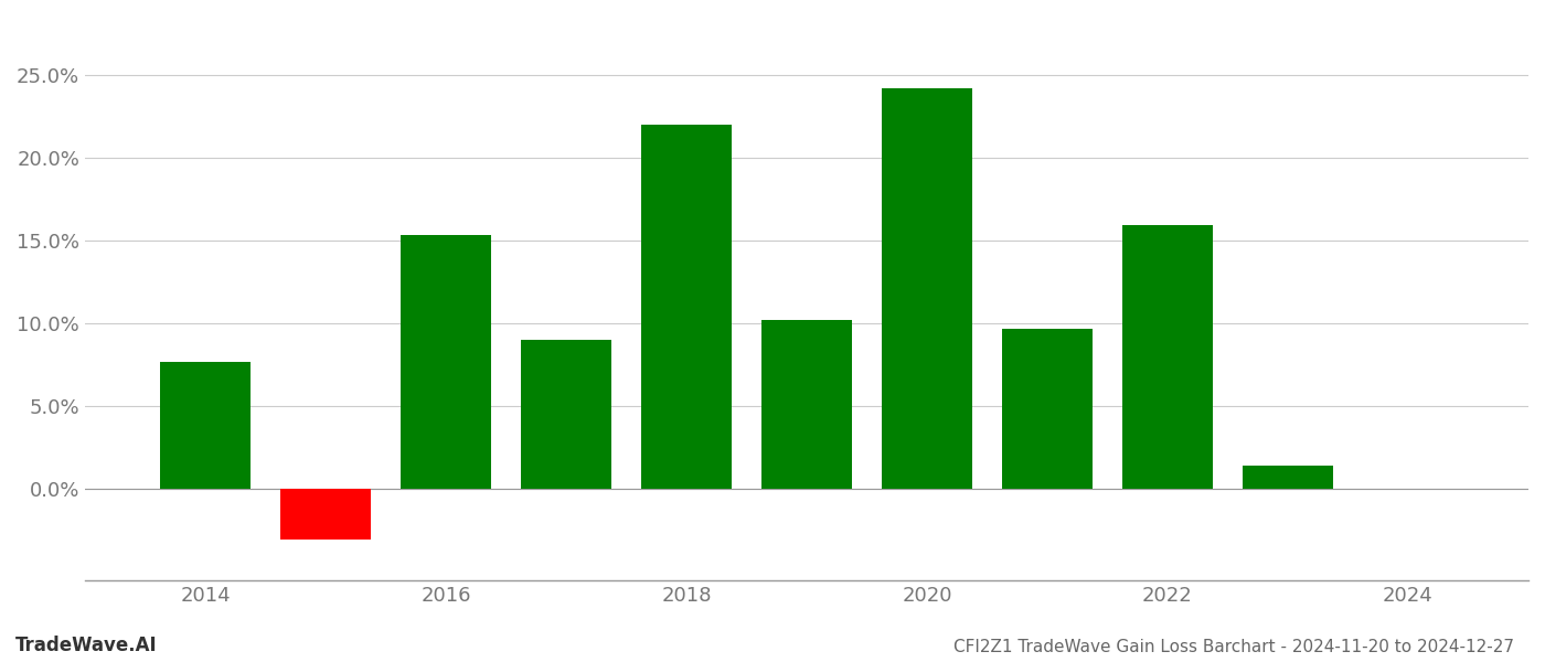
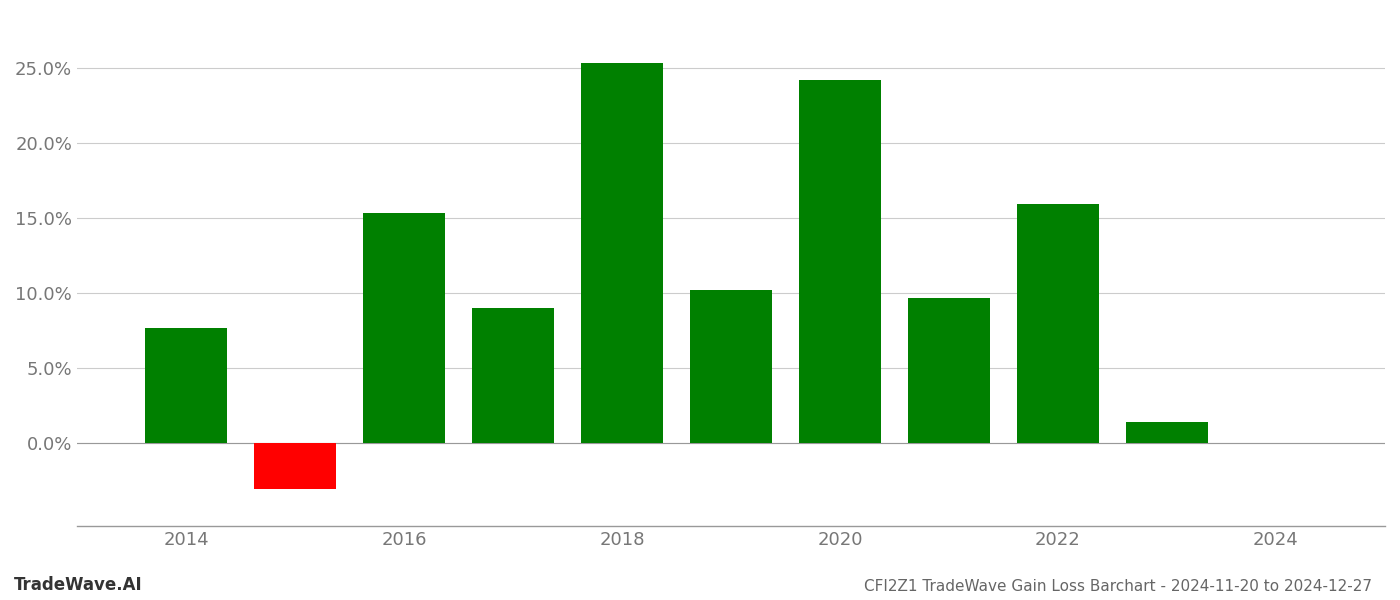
2018: 22.0% -> 25.3%
